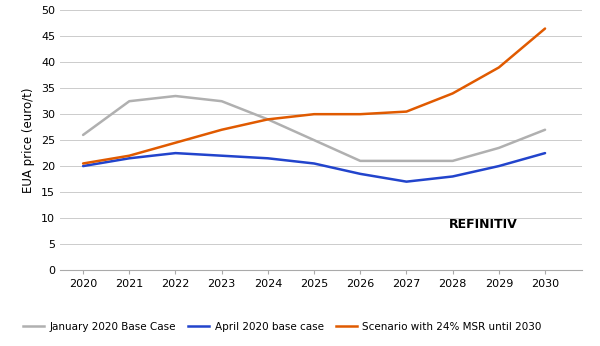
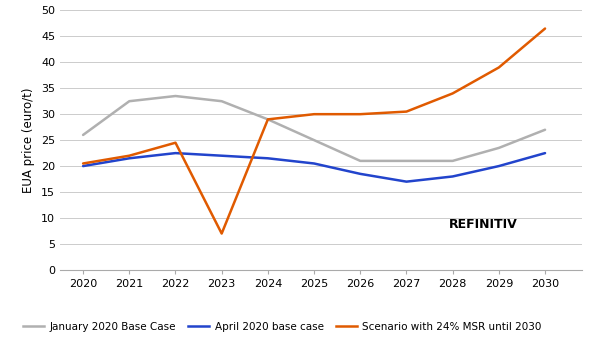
Scenario with 24% MSR until 2030/2023: 27.0 -> 7.0
